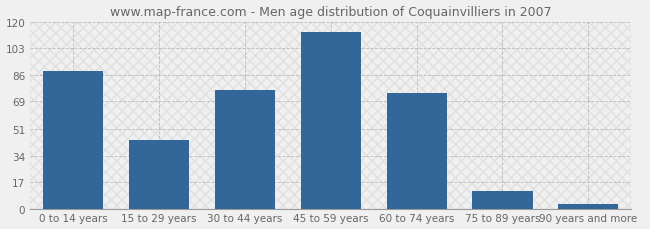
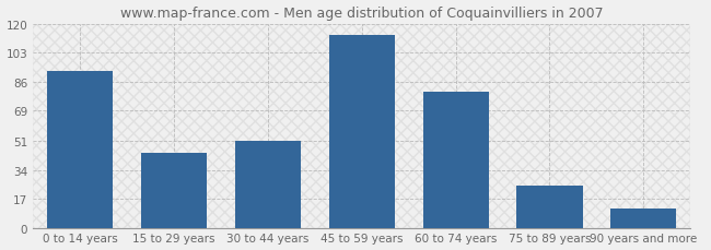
0 to 14 years: 88 -> 92
30 to 44 years: 76 -> 51
60 to 74 years: 74 -> 80
75 to 89 years: 11 -> 25
90 years and more: 3 -> 11
